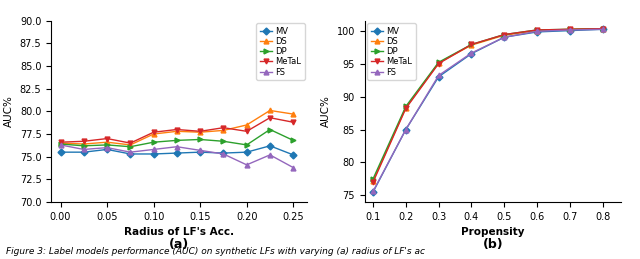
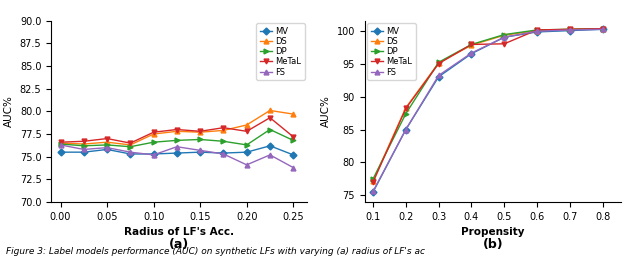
FS/0.10: 75.8 -> 75.2
MeTaL/0.25: 78.8 -> 77.2
DP/0.2: 88.5 -> 87.4
MeTaL/0.5: 99.4 -> 98.0
